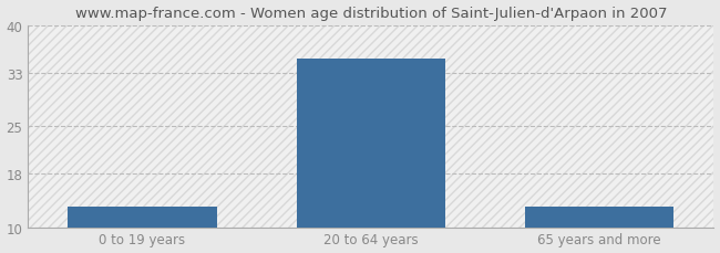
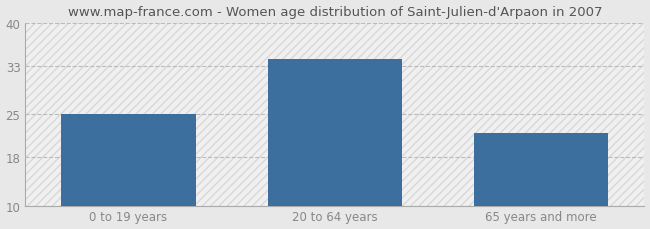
0 to 19 years: 13 -> 25
20 to 64 years: 35 -> 34
65 years and more: 13 -> 22
